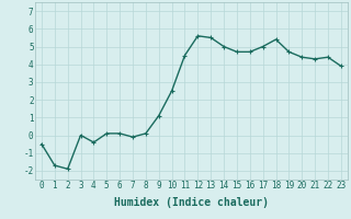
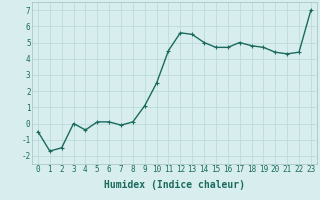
2: -1.9 -> -1.5
18: 5.4 -> 4.8
23: 3.9 -> 7.0
